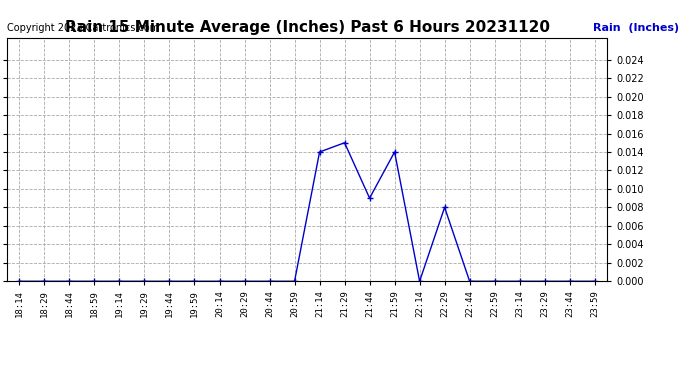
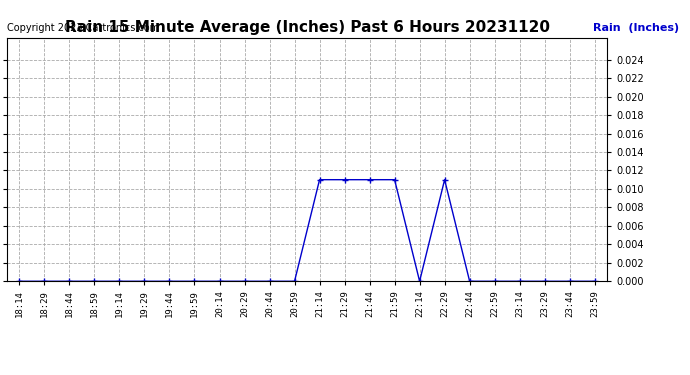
21:14: 0.014 -> 0.011
21:29: 0.015 -> 0.011
21:44: 0.009 -> 0.011
21:59: 0.014 -> 0.011
22:29: 0.008 -> 0.011
